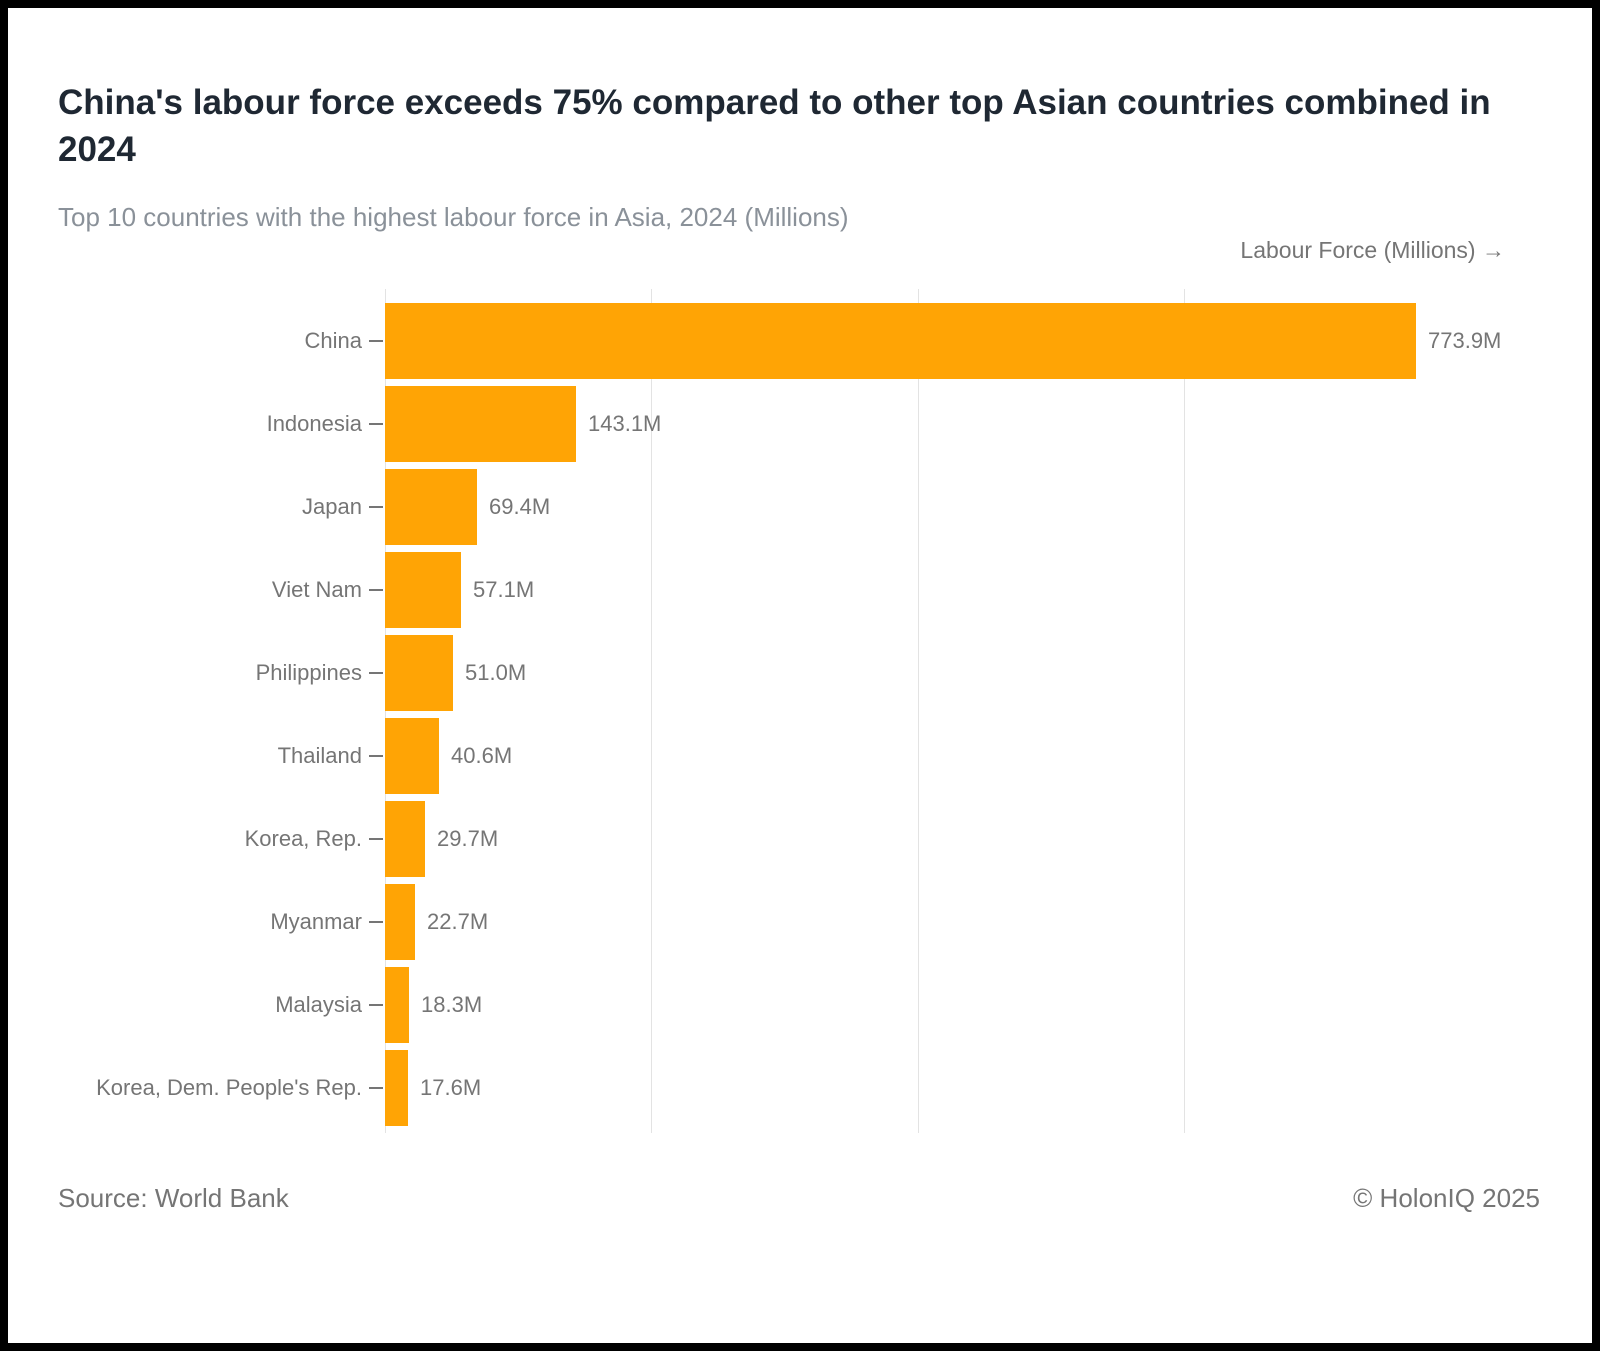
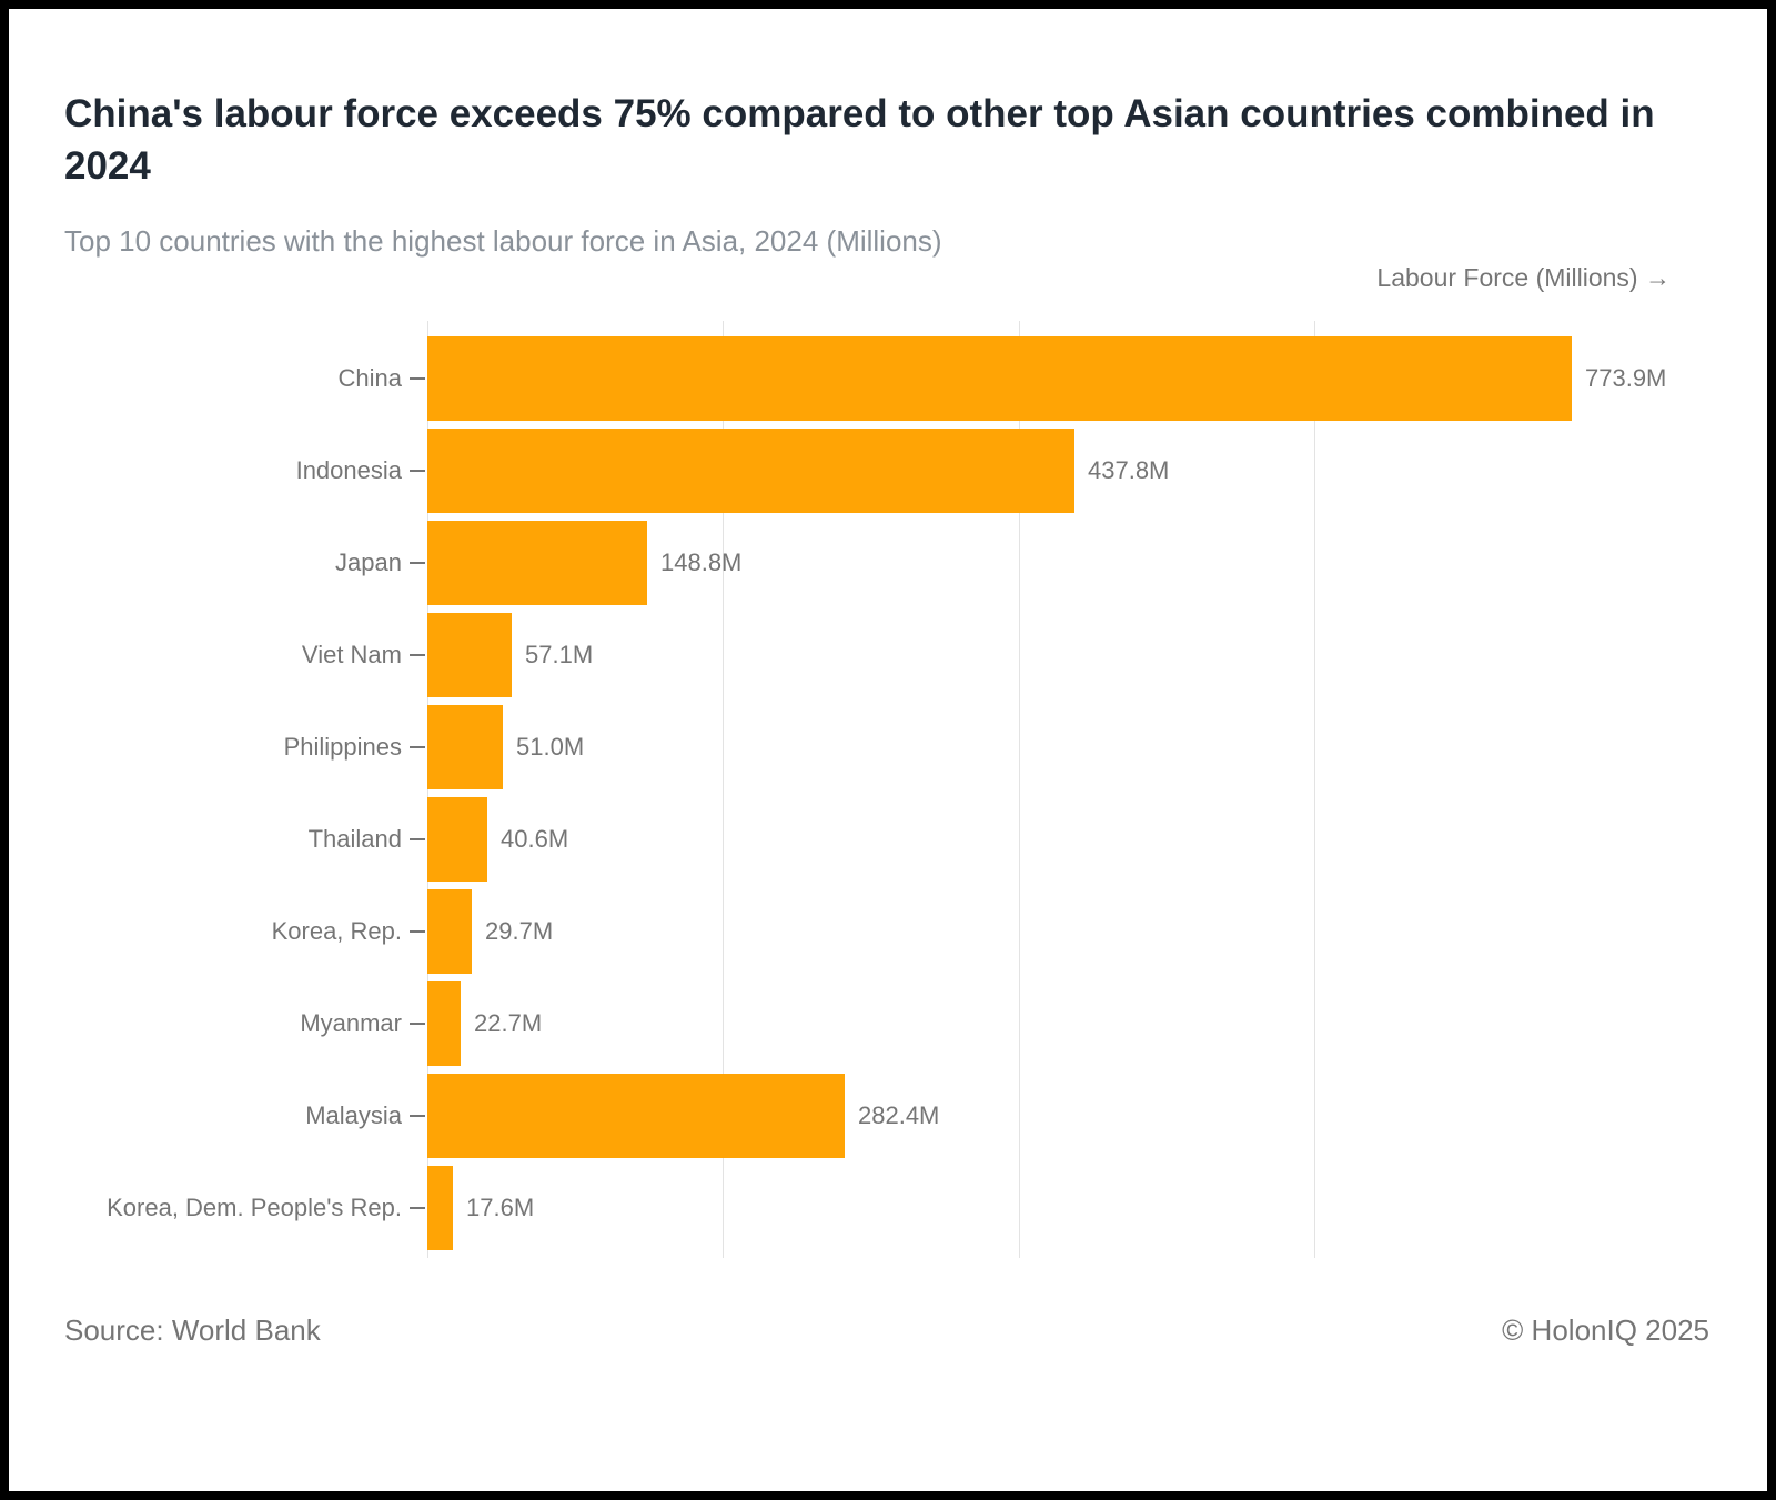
Indonesia: 143.1M -> 437.8M
Japan: 69.4M -> 148.8M
Malaysia: 18.3M -> 282.4M
